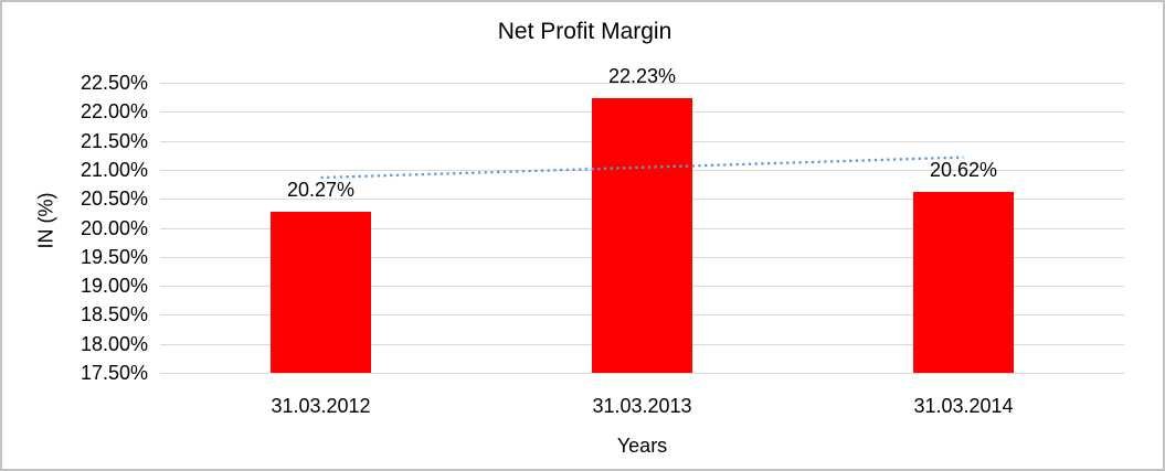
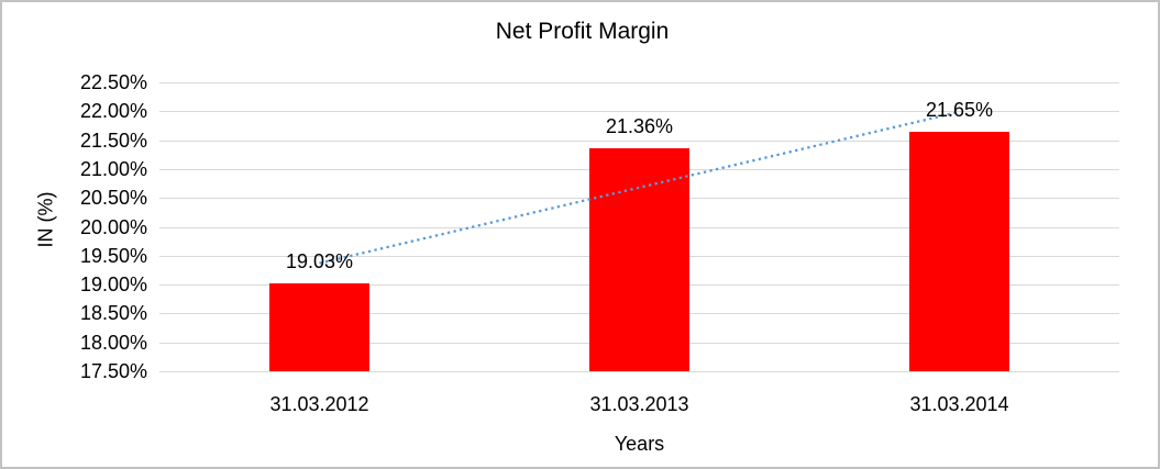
31.03.2012: 20.27% -> 19.03%
31.03.2013: 22.23% -> 21.36%
31.03.2014: 20.62% -> 21.65%
